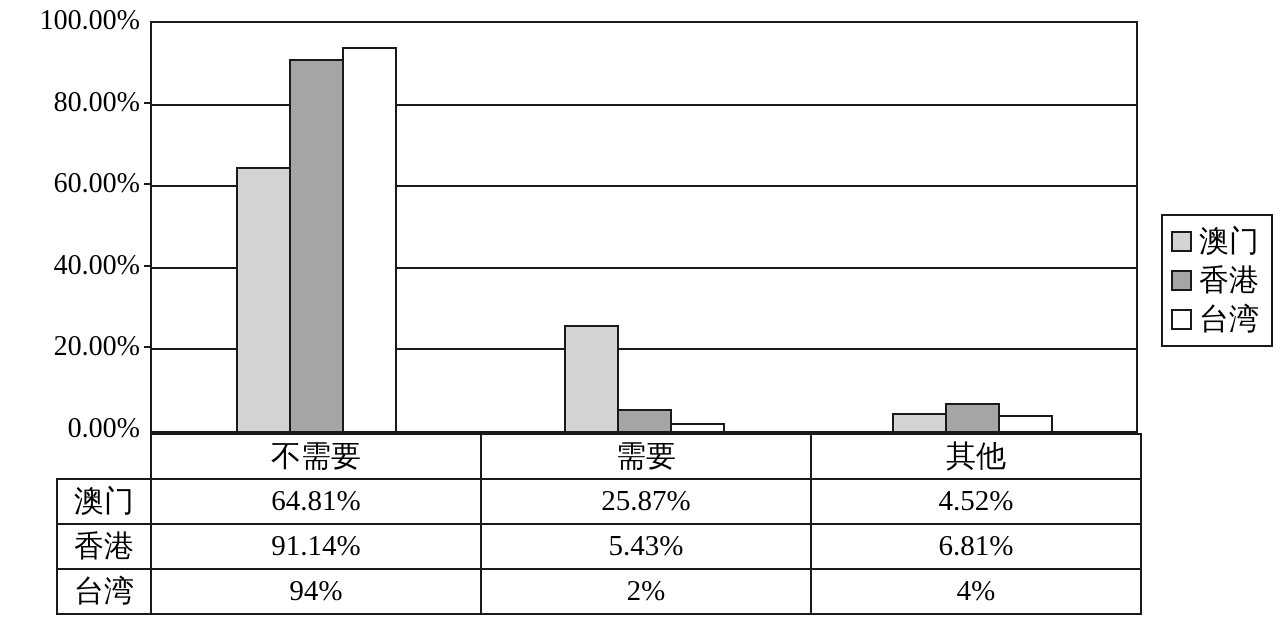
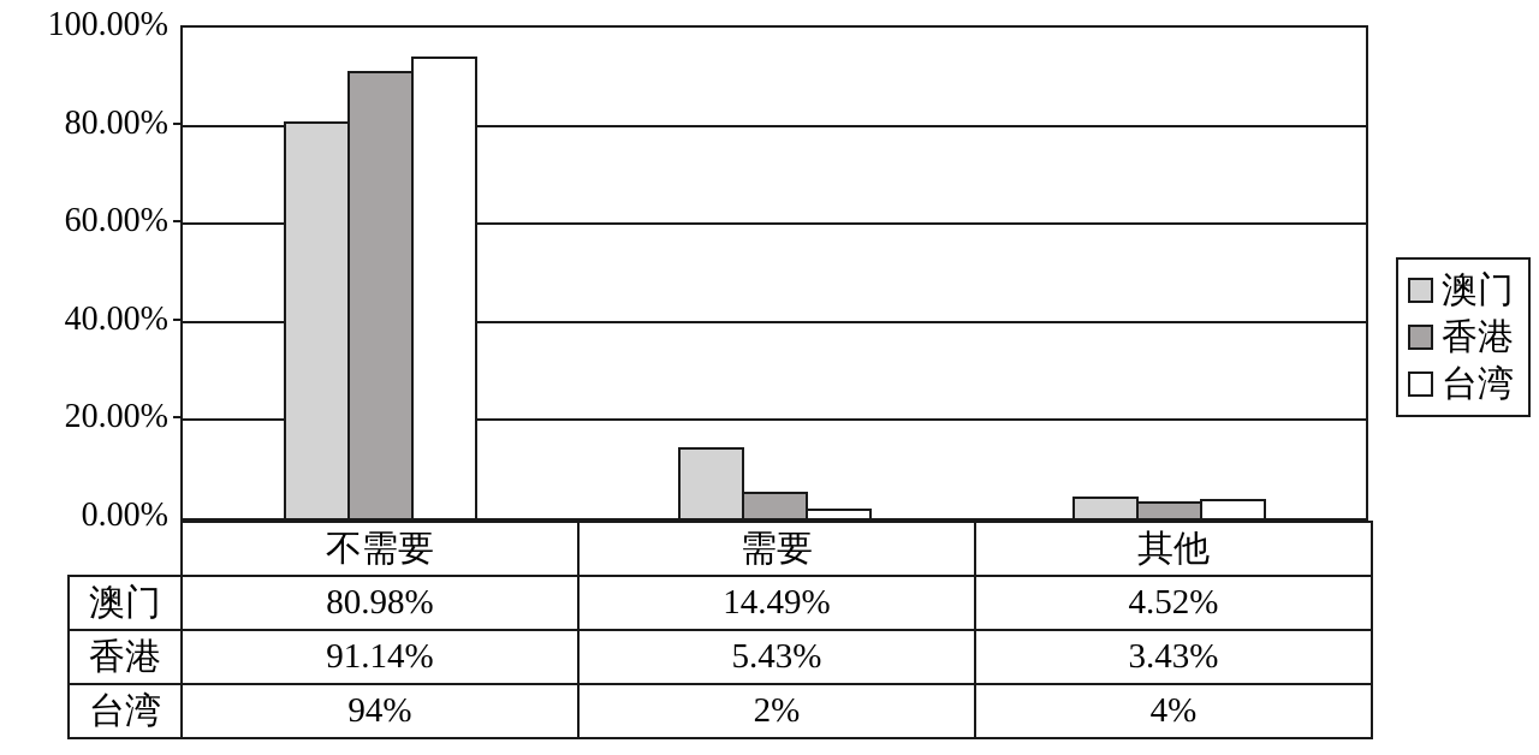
澳门/不需要: 64.81% -> 80.98%
澳门/需要: 25.87% -> 14.49%
香港/其他: 6.81% -> 3.43%
